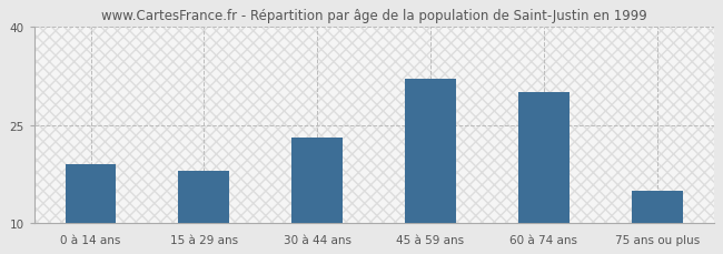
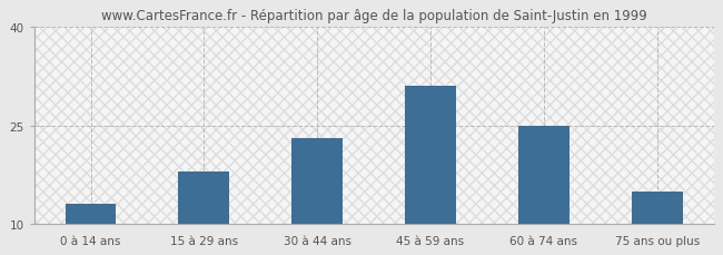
0 à 14 ans: 19 -> 13
45 à 59 ans: 32 -> 31
60 à 74 ans: 30 -> 25
